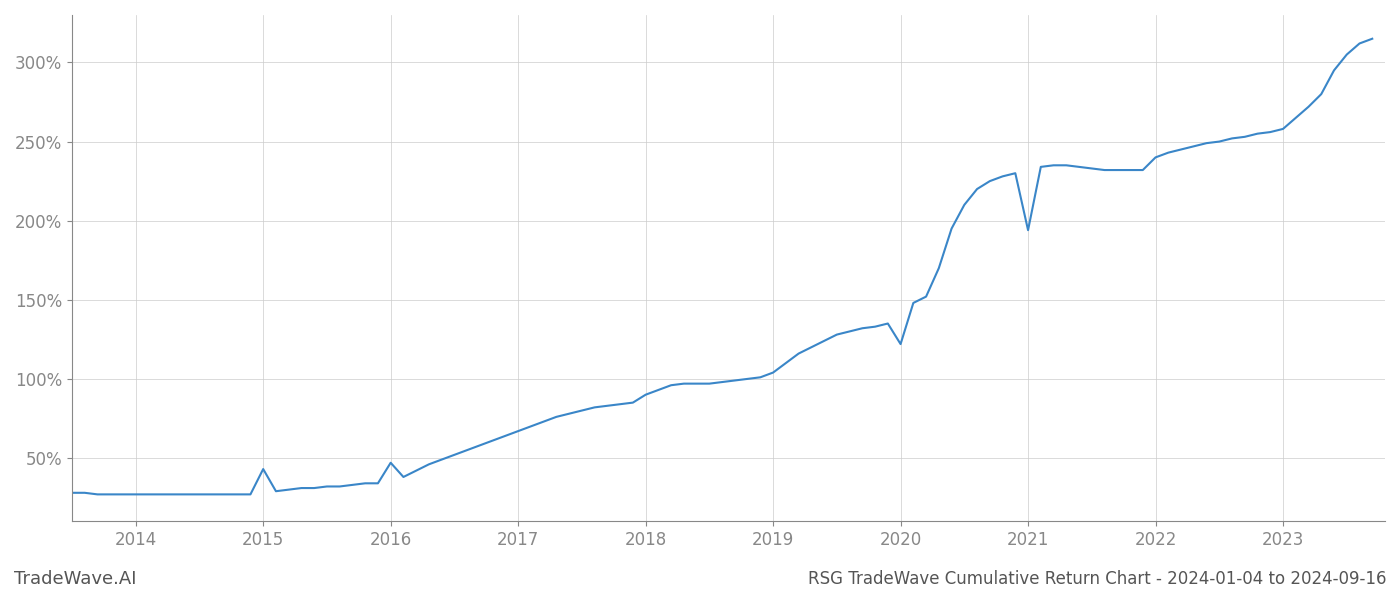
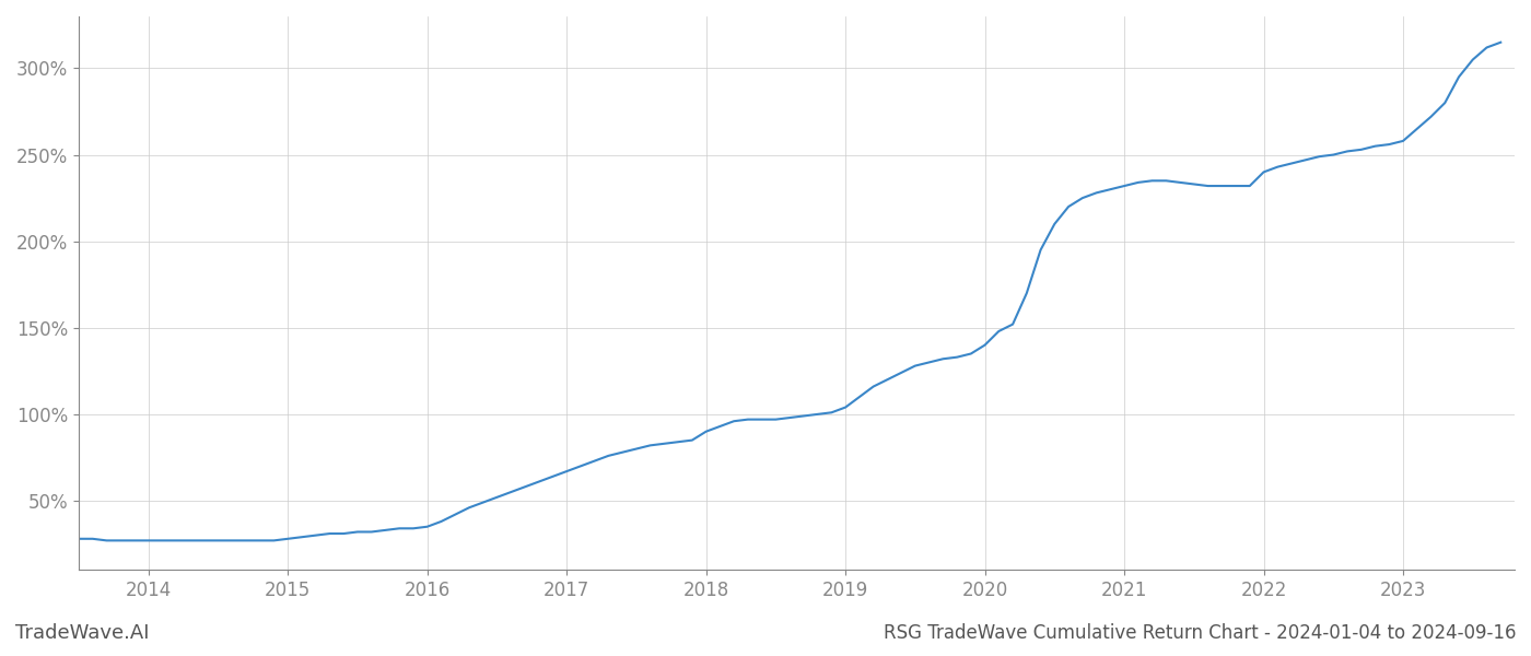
2015: 43% -> 28%
2016: 47% -> 35%
2020: 122% -> 140%
2021: 194% -> 232%
